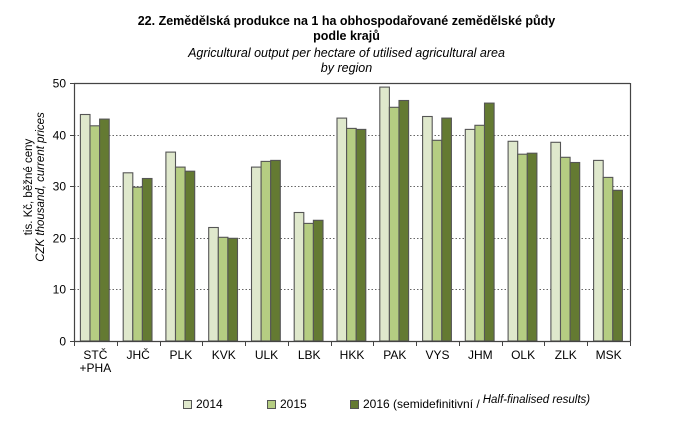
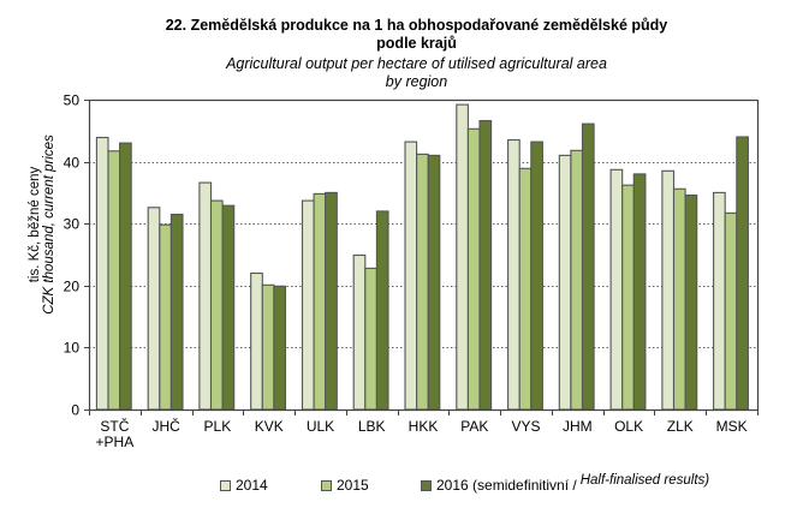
2016 (semidefinitivní / Half-finalised results)/LBK: 23 -> 32
2016 (semidefinitivní / Half-finalised results)/OLK: 36 -> 38
2016 (semidefinitivní / Half-finalised results)/MSK: 29 -> 44
